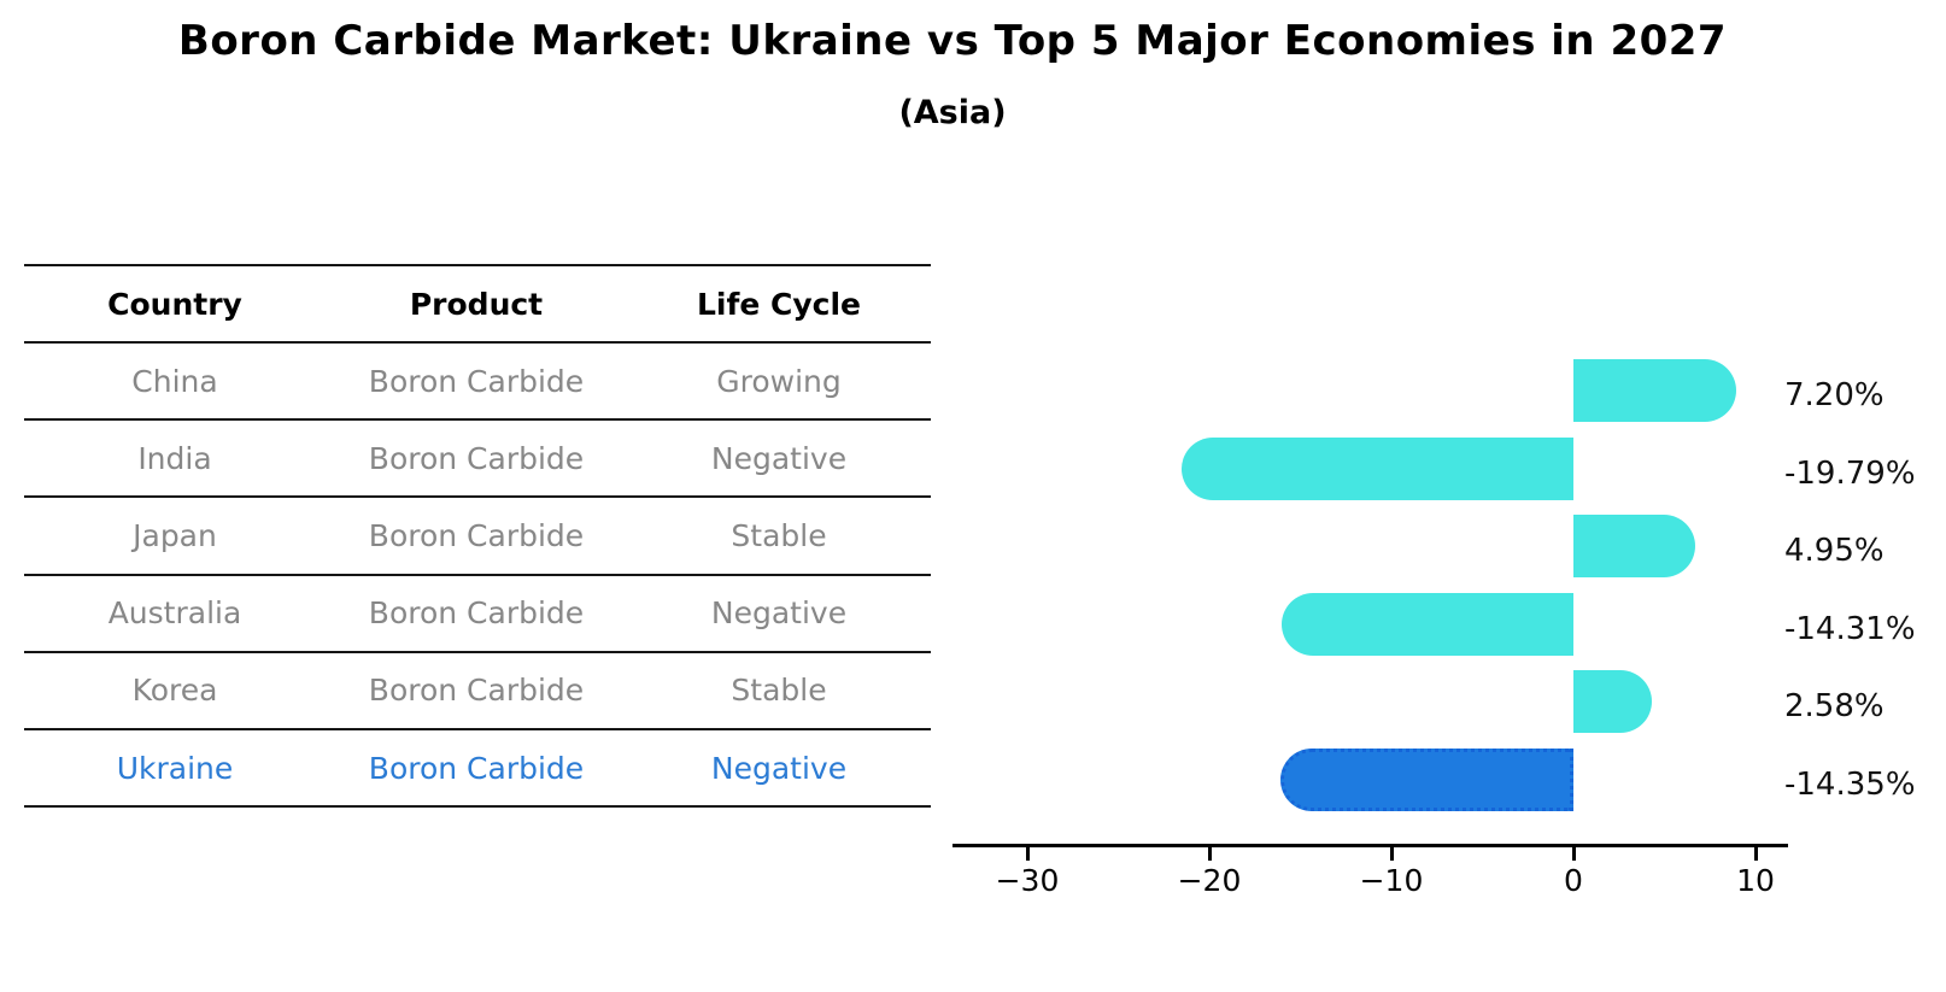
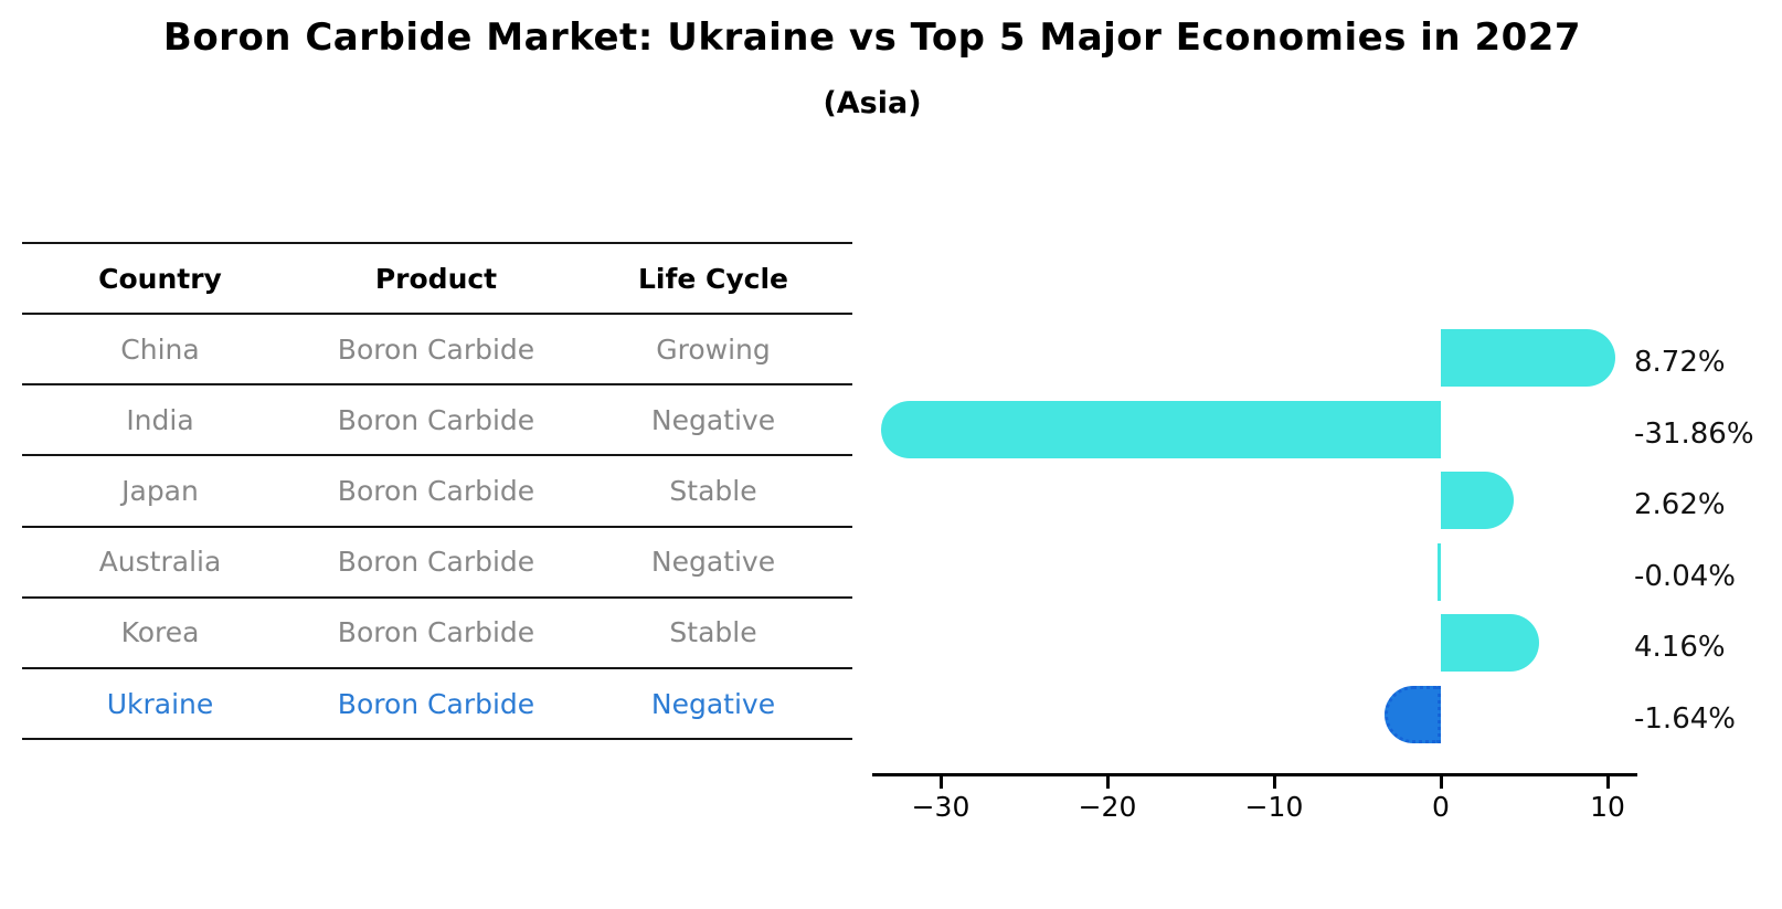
China: 7.20% -> 8.72%
India: -19.79% -> -31.86%
Japan: 4.95% -> 2.62%
Australia: -14.31% -> -0.04%
Korea: 2.58% -> 4.16%
Ukraine: -14.35% -> -1.64%
